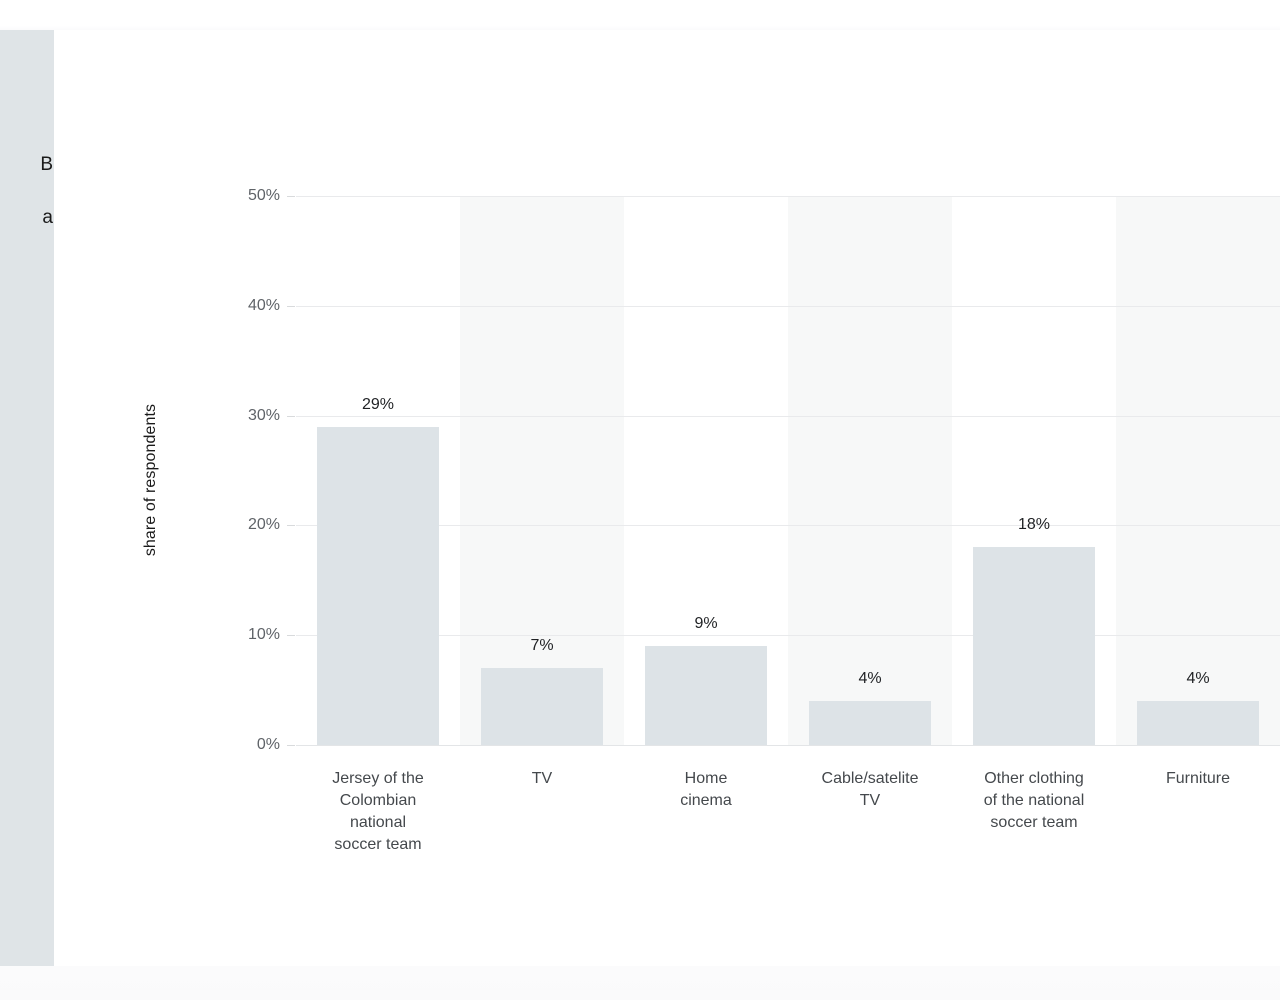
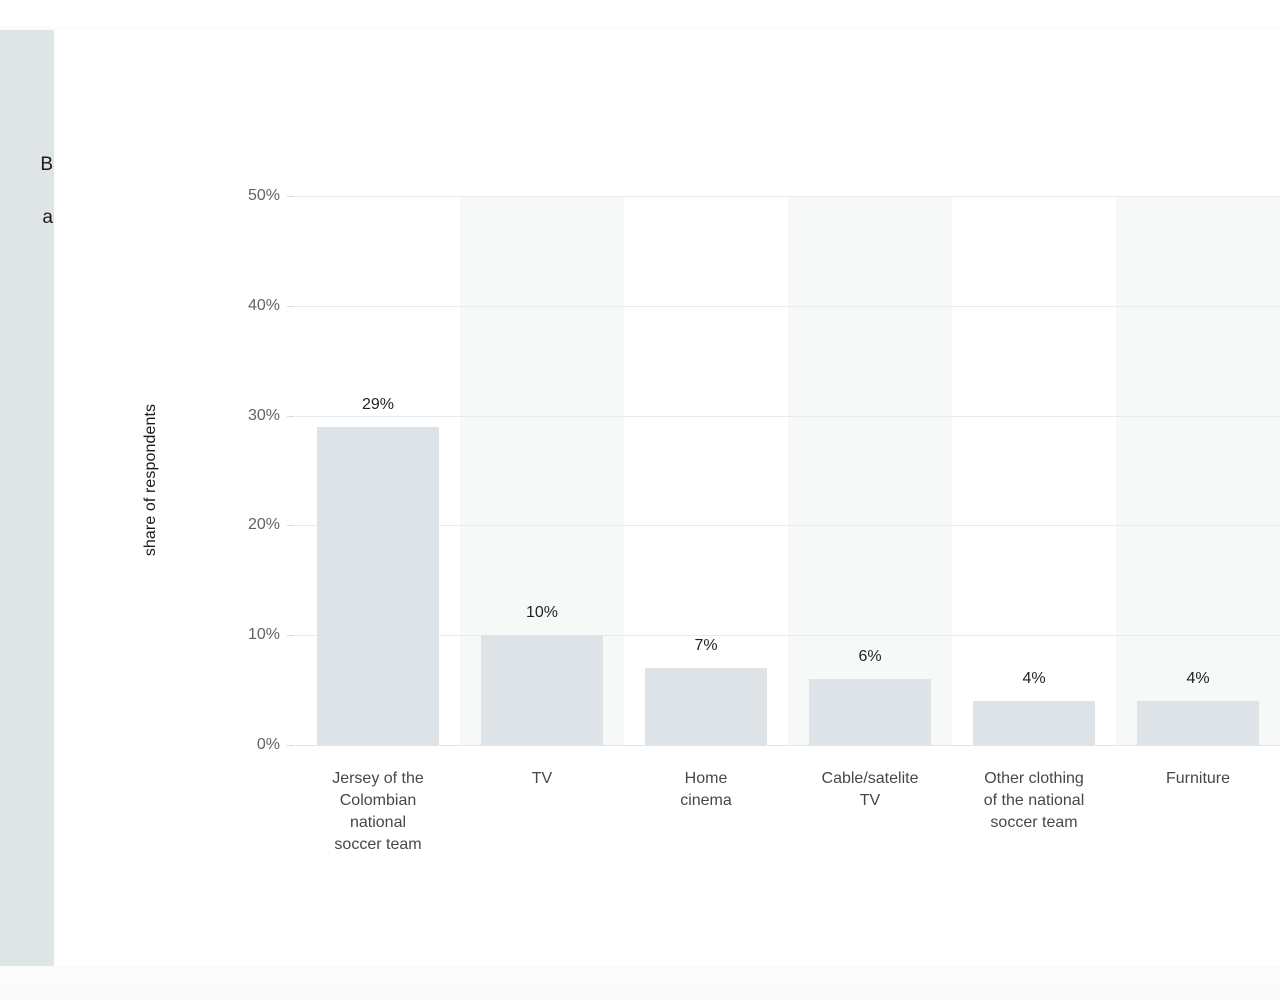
TV: 7% -> 10%
Home cinema: 9% -> 7%
Cable/satelite TV: 4% -> 6%
Other clothing of the national soccer team: 18% -> 4%
